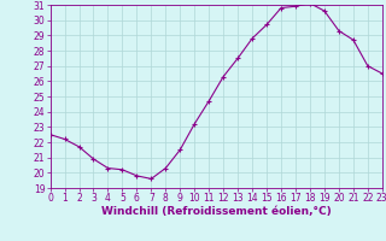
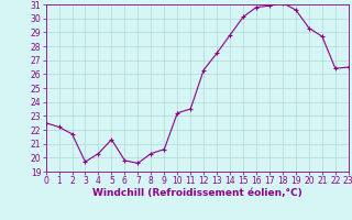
3: 20.9 -> 19.7
5: 20.2 -> 21.3
9: 21.5 -> 20.6
11: 24.7 -> 23.5
15: 29.7 -> 30.1
22: 27.0 -> 26.4
